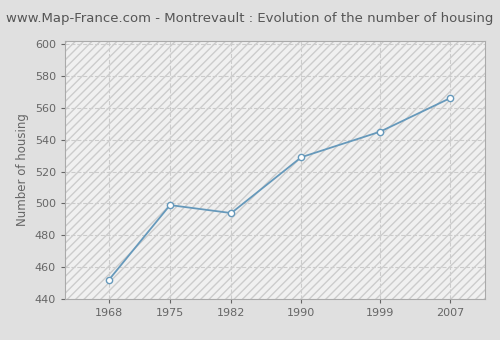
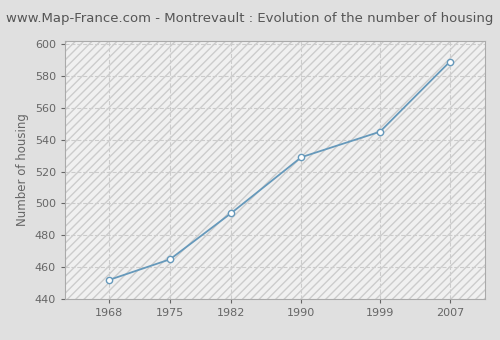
1975: 499 -> 465
2007: 566 -> 589
